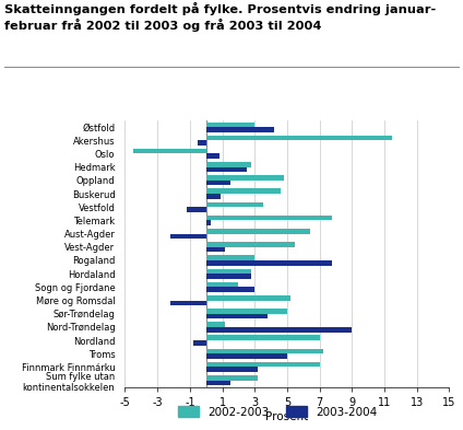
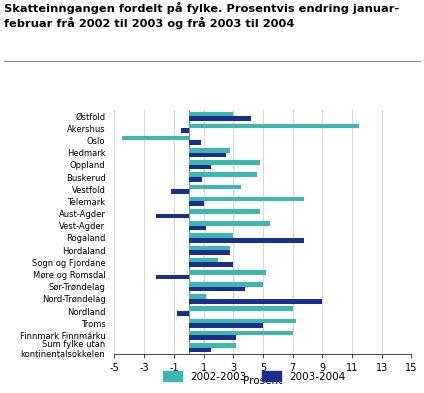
2003-2004/Telemark: 0.3 -> 1.0
2002-2003/Aust-Agder: 6.4 -> 4.8
